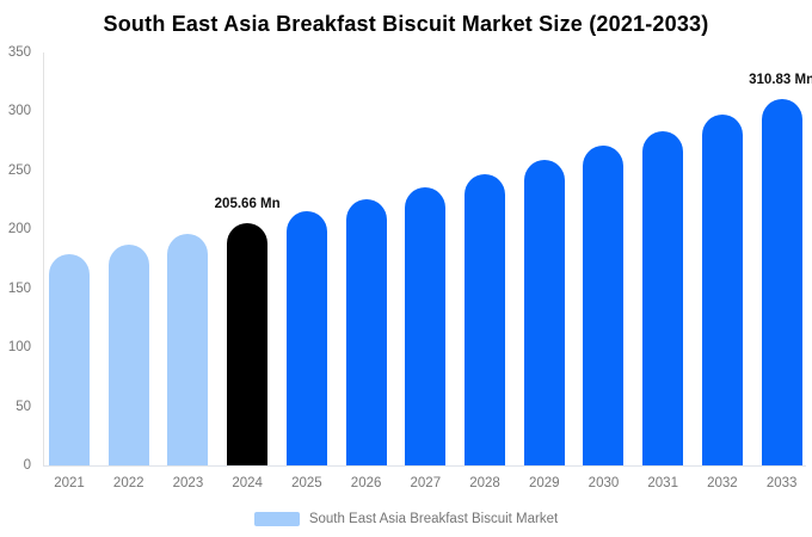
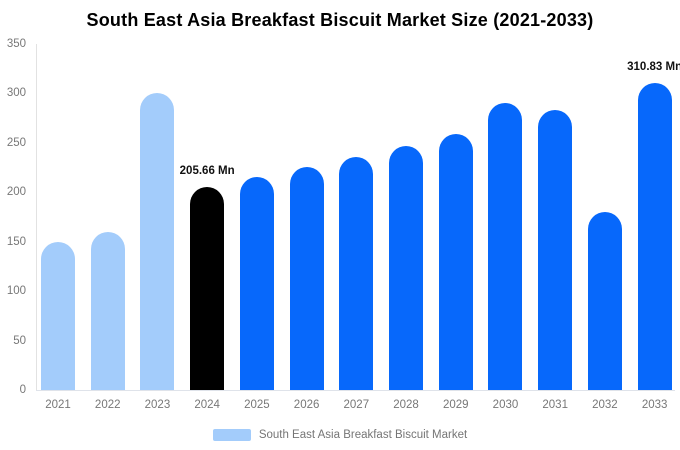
2021: 180 -> 150
2022: 190 -> 160
2023: 200 -> 300
2030: 270 -> 290
2032: 300 -> 180
